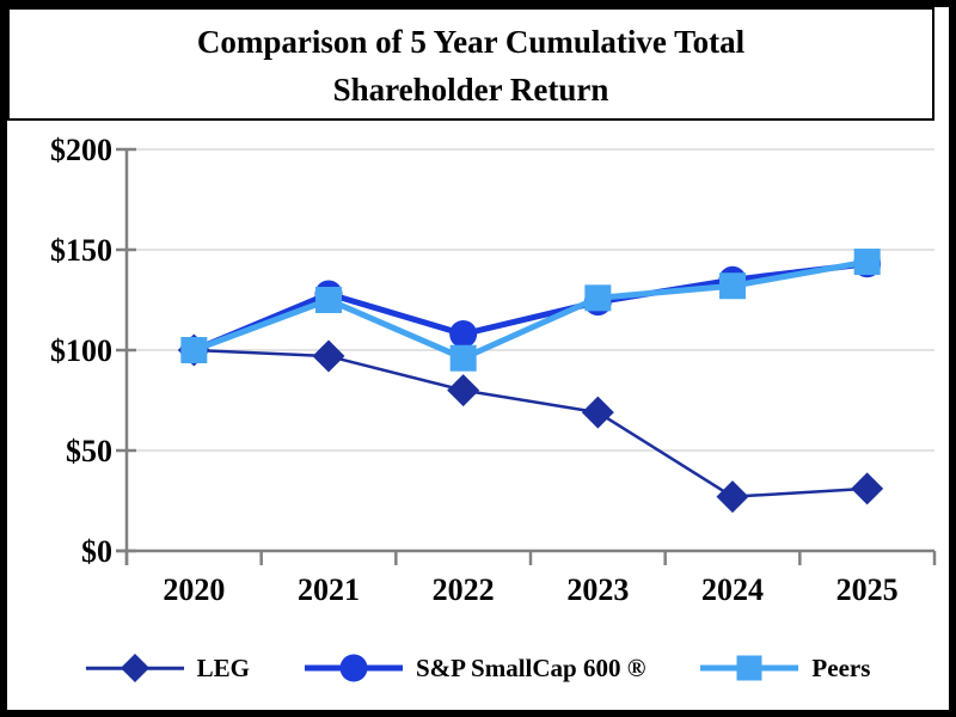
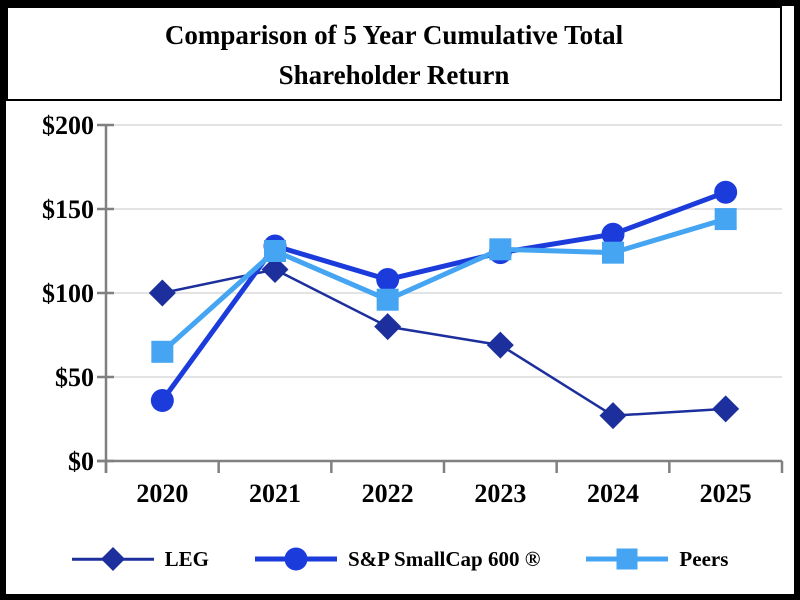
S&P SmallCap 600 ®/2020: $100 -> $36
Peers/2020: $100 -> $65
LEG/2021: $97 -> $114
Peers/2024: $132 -> $124
S&P SmallCap 600 ®/2025: $143 -> $160
